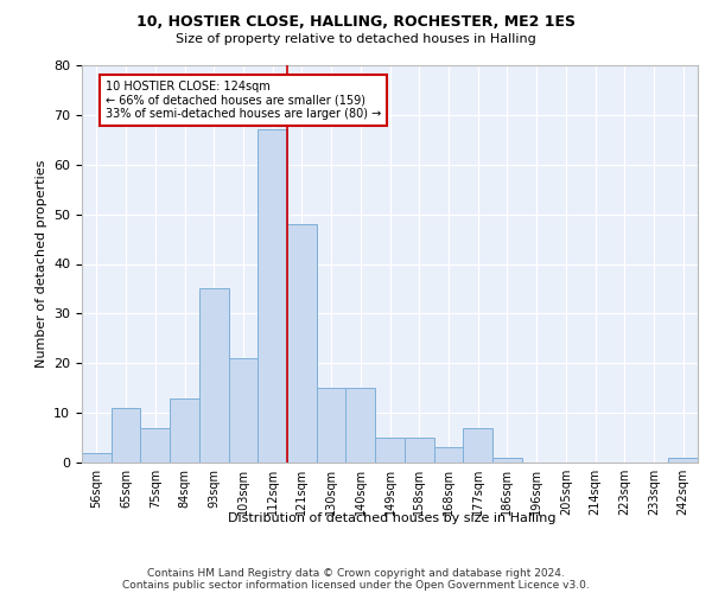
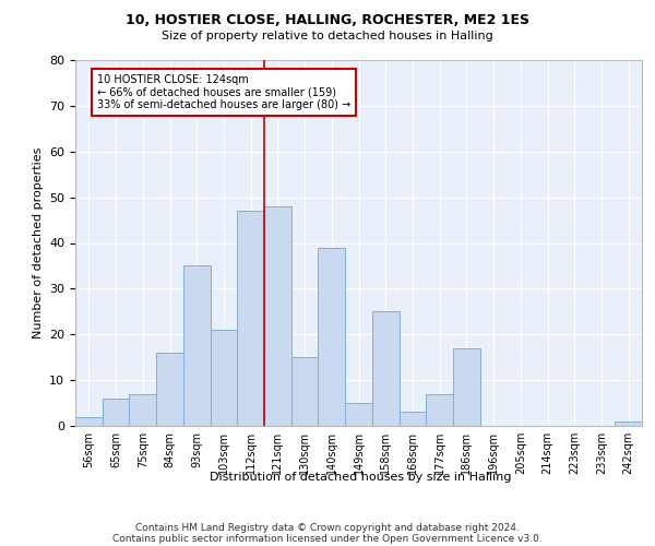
65sqm: 11 -> 6
84sqm: 13 -> 16
112sqm: 67 -> 47
140sqm: 15 -> 39
158sqm: 5 -> 25
186sqm: 1 -> 17
